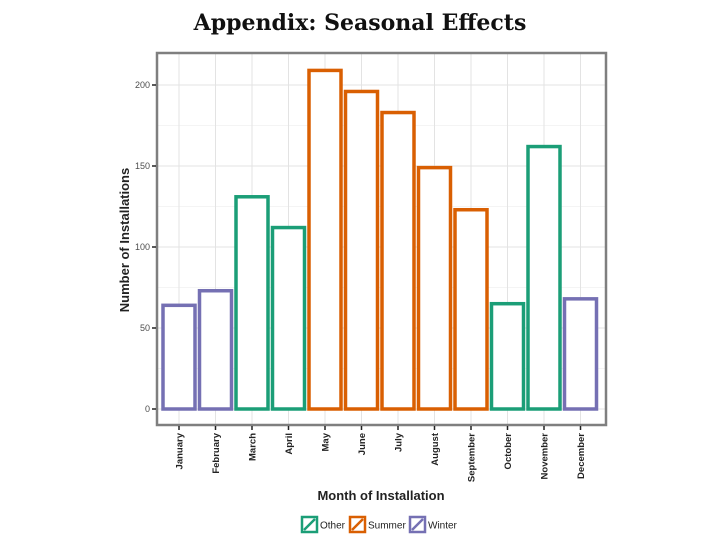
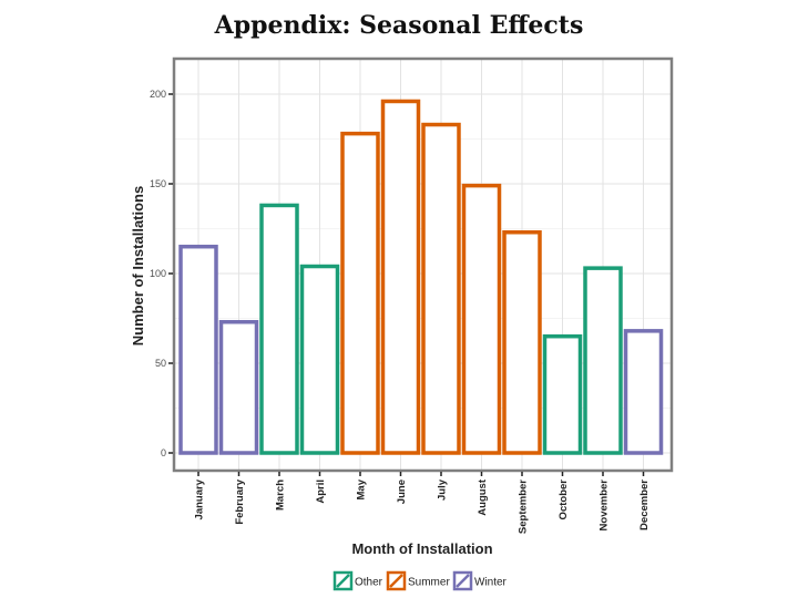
January: 64 -> 115
March: 131 -> 138
April: 112 -> 104
May: 209 -> 178
November: 162 -> 103
